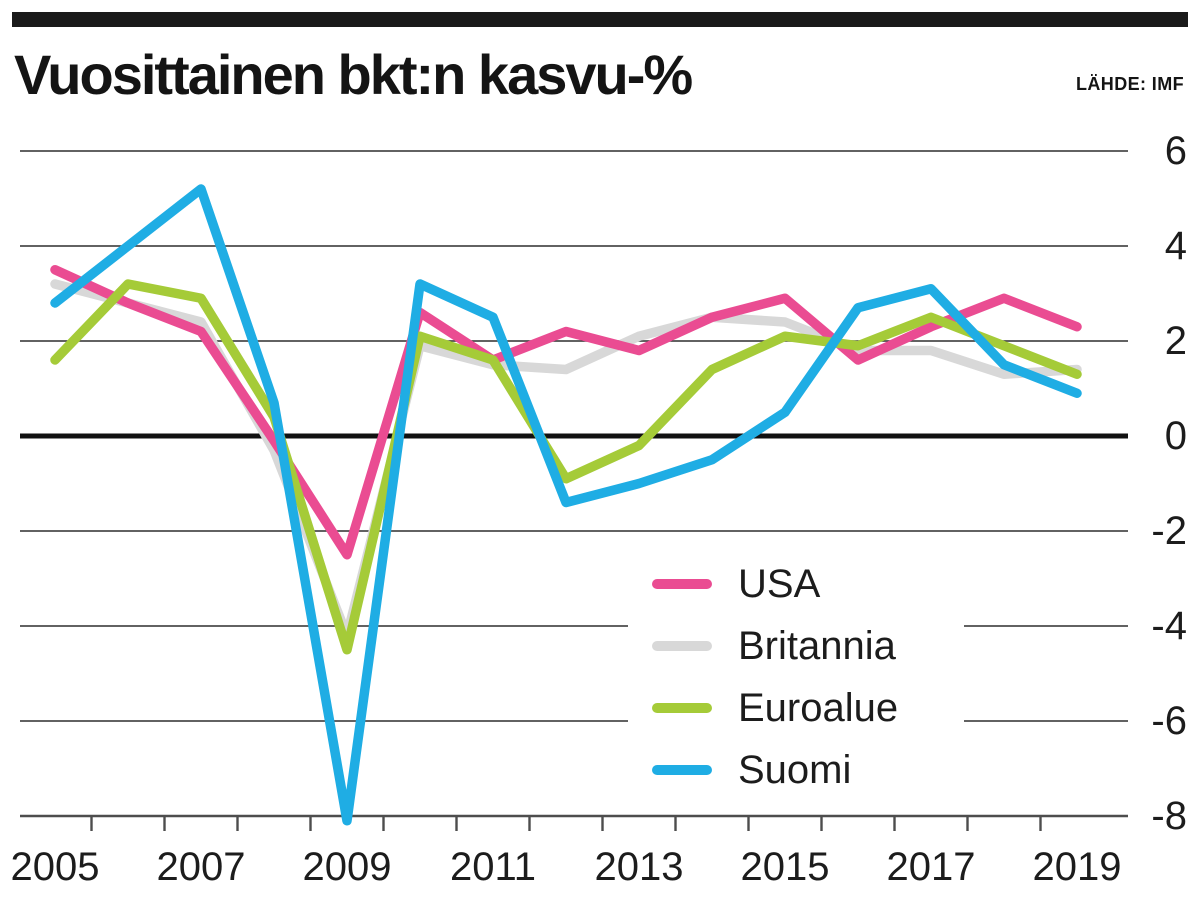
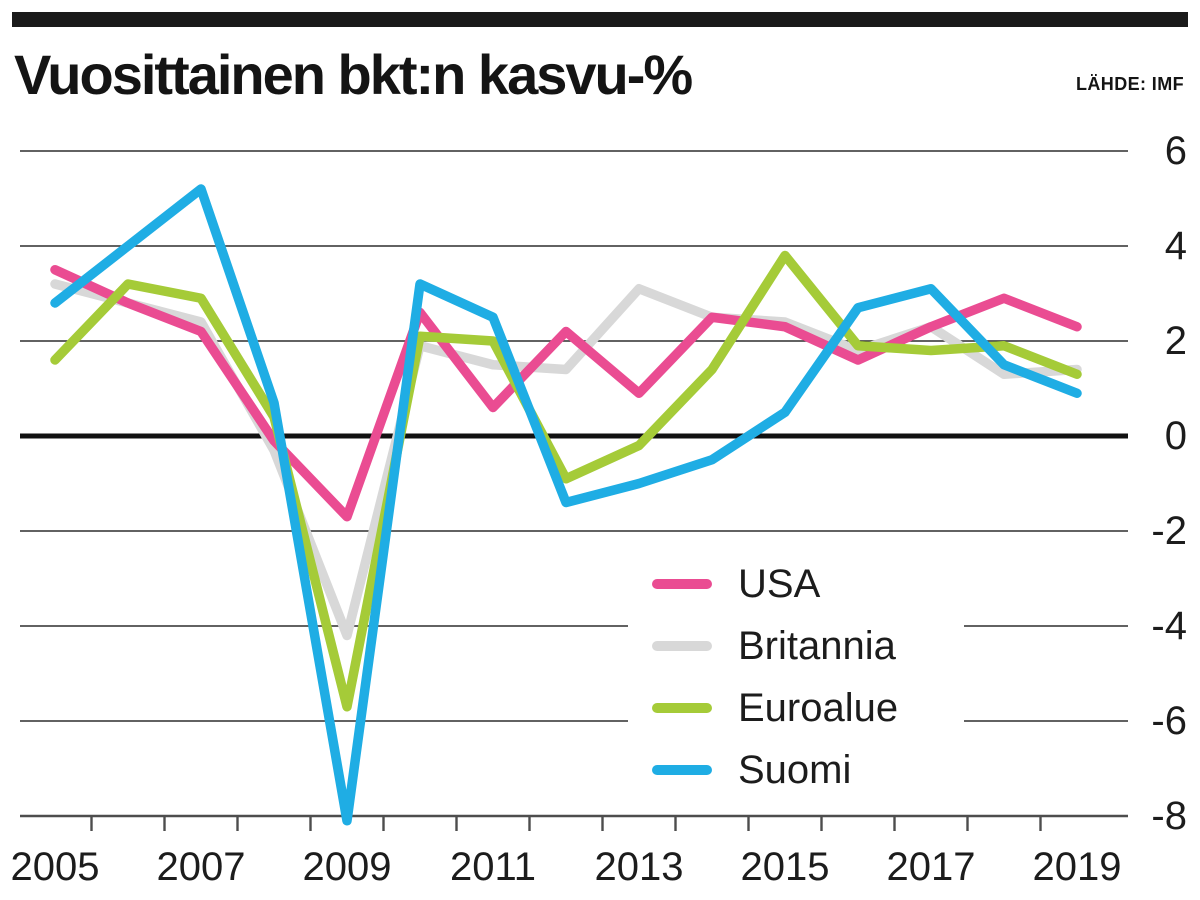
USA/2009: -2.5 -> -1.7
Euroalue/2009: -4.5 -> -5.7
USA/2011: 1.6 -> 0.6
Euroalue/2011: 1.6 -> 2.0
USA/2013: 1.8 -> 0.9
Britannia/2013: 2.1 -> 3.1
USA/2015: 2.9 -> 2.3
Euroalue/2015: 2.1 -> 3.8
Britannia/2017: 1.8 -> 2.3
Euroalue/2017: 2.5 -> 1.8
